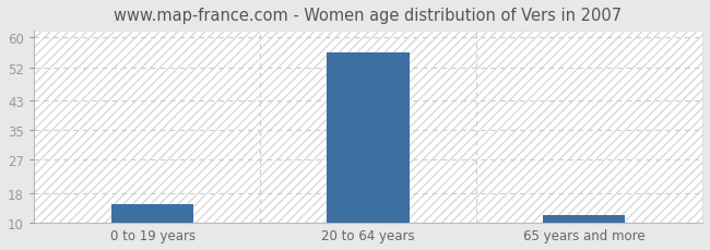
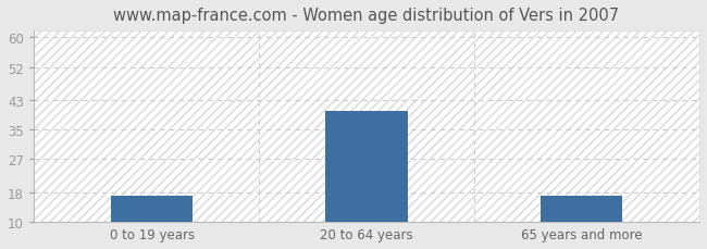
0 to 19 years: 15 -> 17
20 to 64 years: 56 -> 40
65 years and more: 12 -> 17
